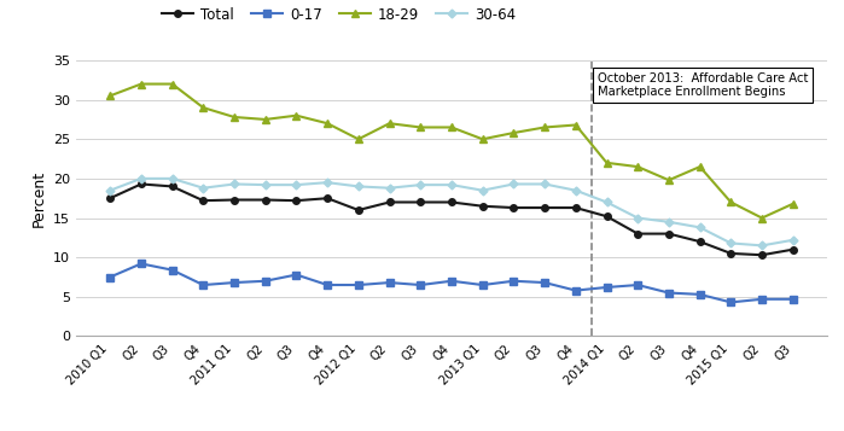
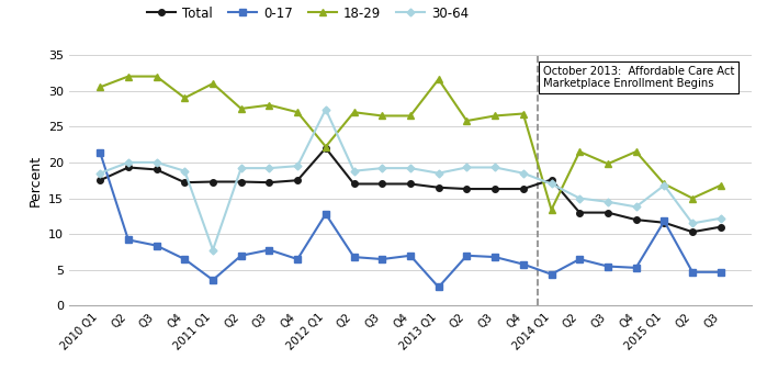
0-17/2010 Q1: 7.5 -> 21.4
0-17/2011 Q1: 6.8 -> 3.6
18-29/2011 Q1: 27.8 -> 31.0
30-64/2011 Q1: 19.3 -> 7.8
Total/2012 Q1: 16.0 -> 22.0
0-17/2012 Q1: 6.5 -> 12.8
18-29/2012 Q1: 25.0 -> 22.2
30-64/2012 Q1: 19.0 -> 27.4
0-17/2013 Q1: 6.5 -> 2.6
18-29/2013 Q1: 25.0 -> 31.6
Total/2014 Q1: 15.2 -> 17.6
0-17/2014 Q1: 6.2 -> 4.4
18-29/2014 Q1: 22.0 -> 13.4
Total/2015 Q1: 10.5 -> 11.6
0-17/2015 Q1: 4.3 -> 11.8
30-64/2015 Q1: 11.8 -> 16.8
